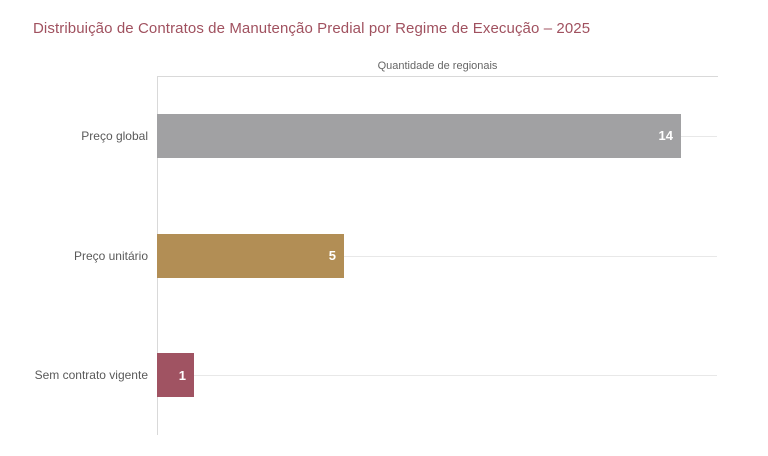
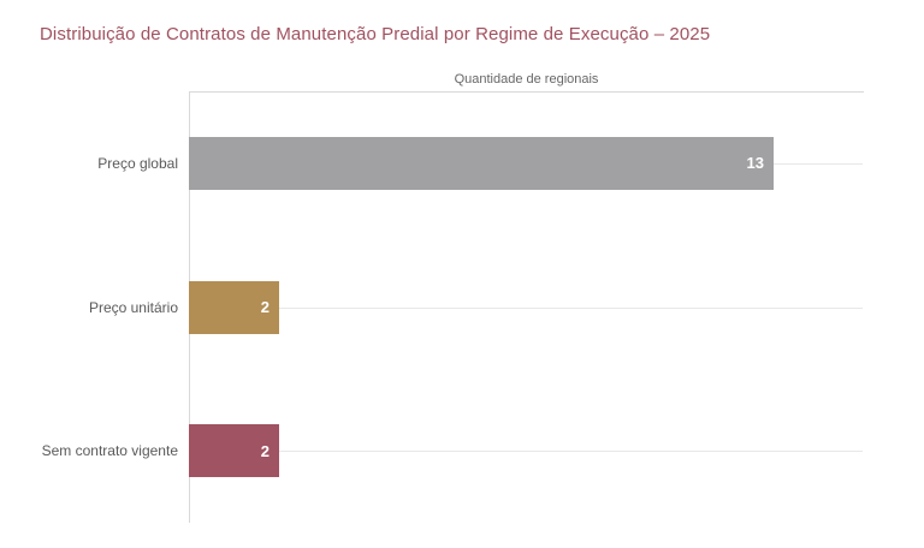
Preço global: 14 -> 13
Preço unitário: 5 -> 2
Sem contrato vigente: 1 -> 2
